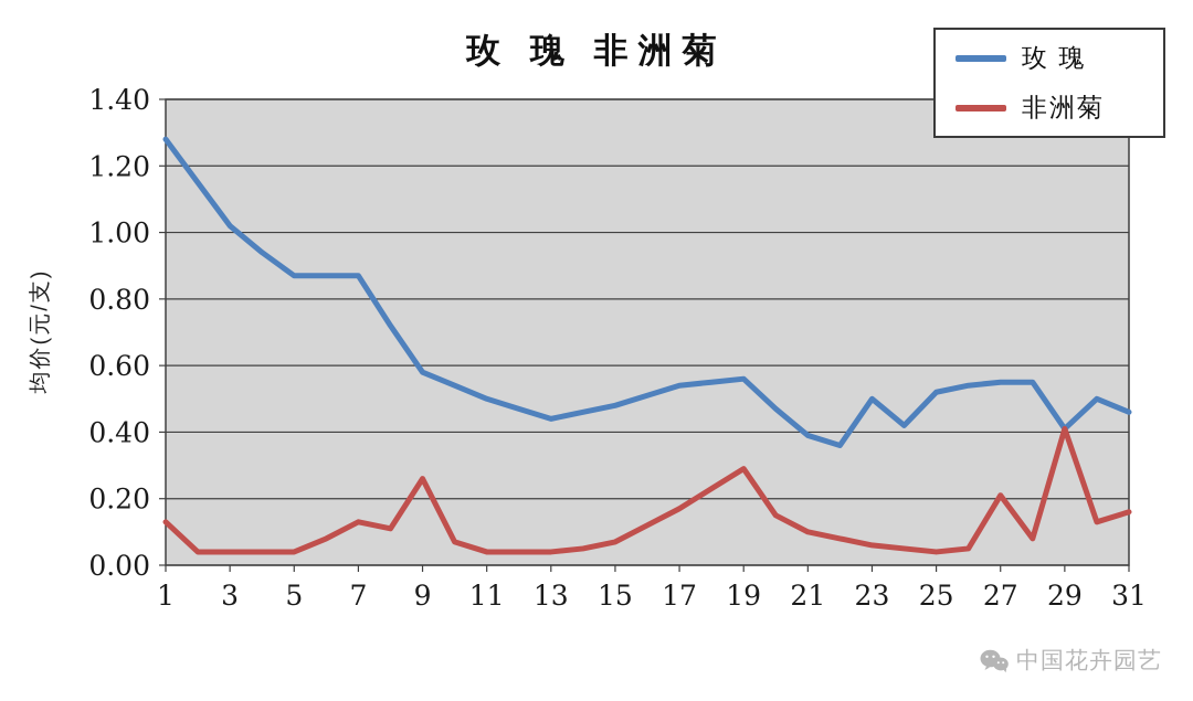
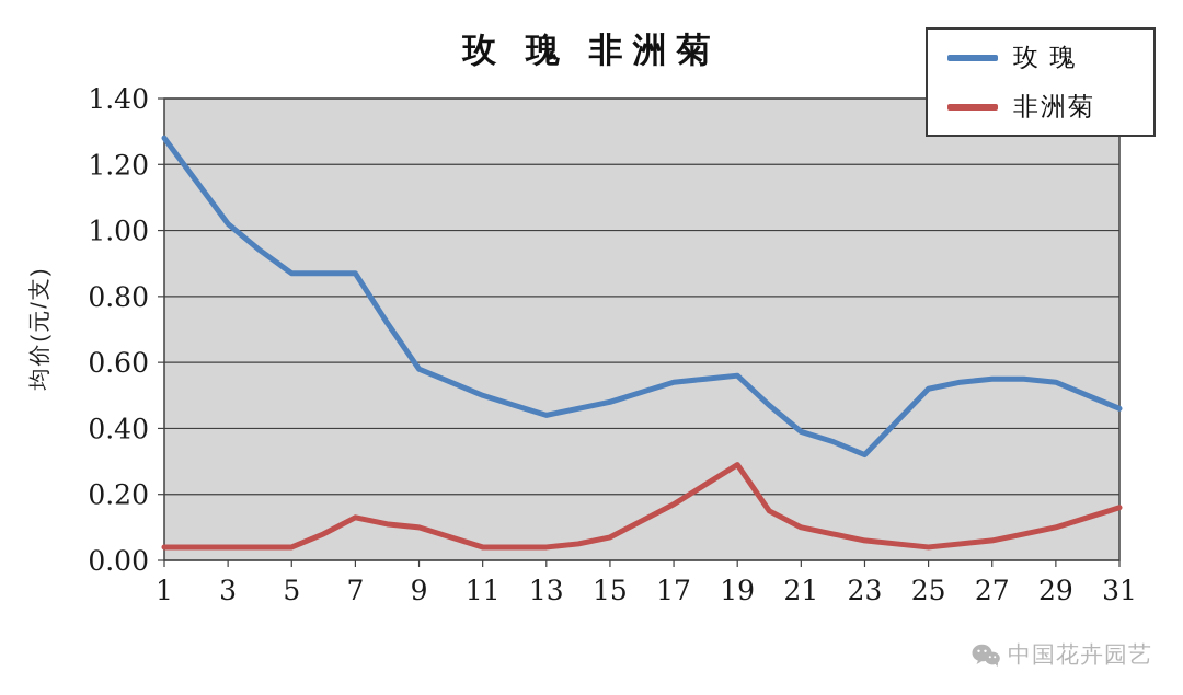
非洲菊/1: 0.13 -> 0.04
非洲菊/9: 0.26 -> 0.10
玫 瑰/23: 0.50 -> 0.32
非洲菊/27: 0.21 -> 0.06
玫 瑰/29: 0.41 -> 0.54
非洲菊/29: 0.41 -> 0.10
